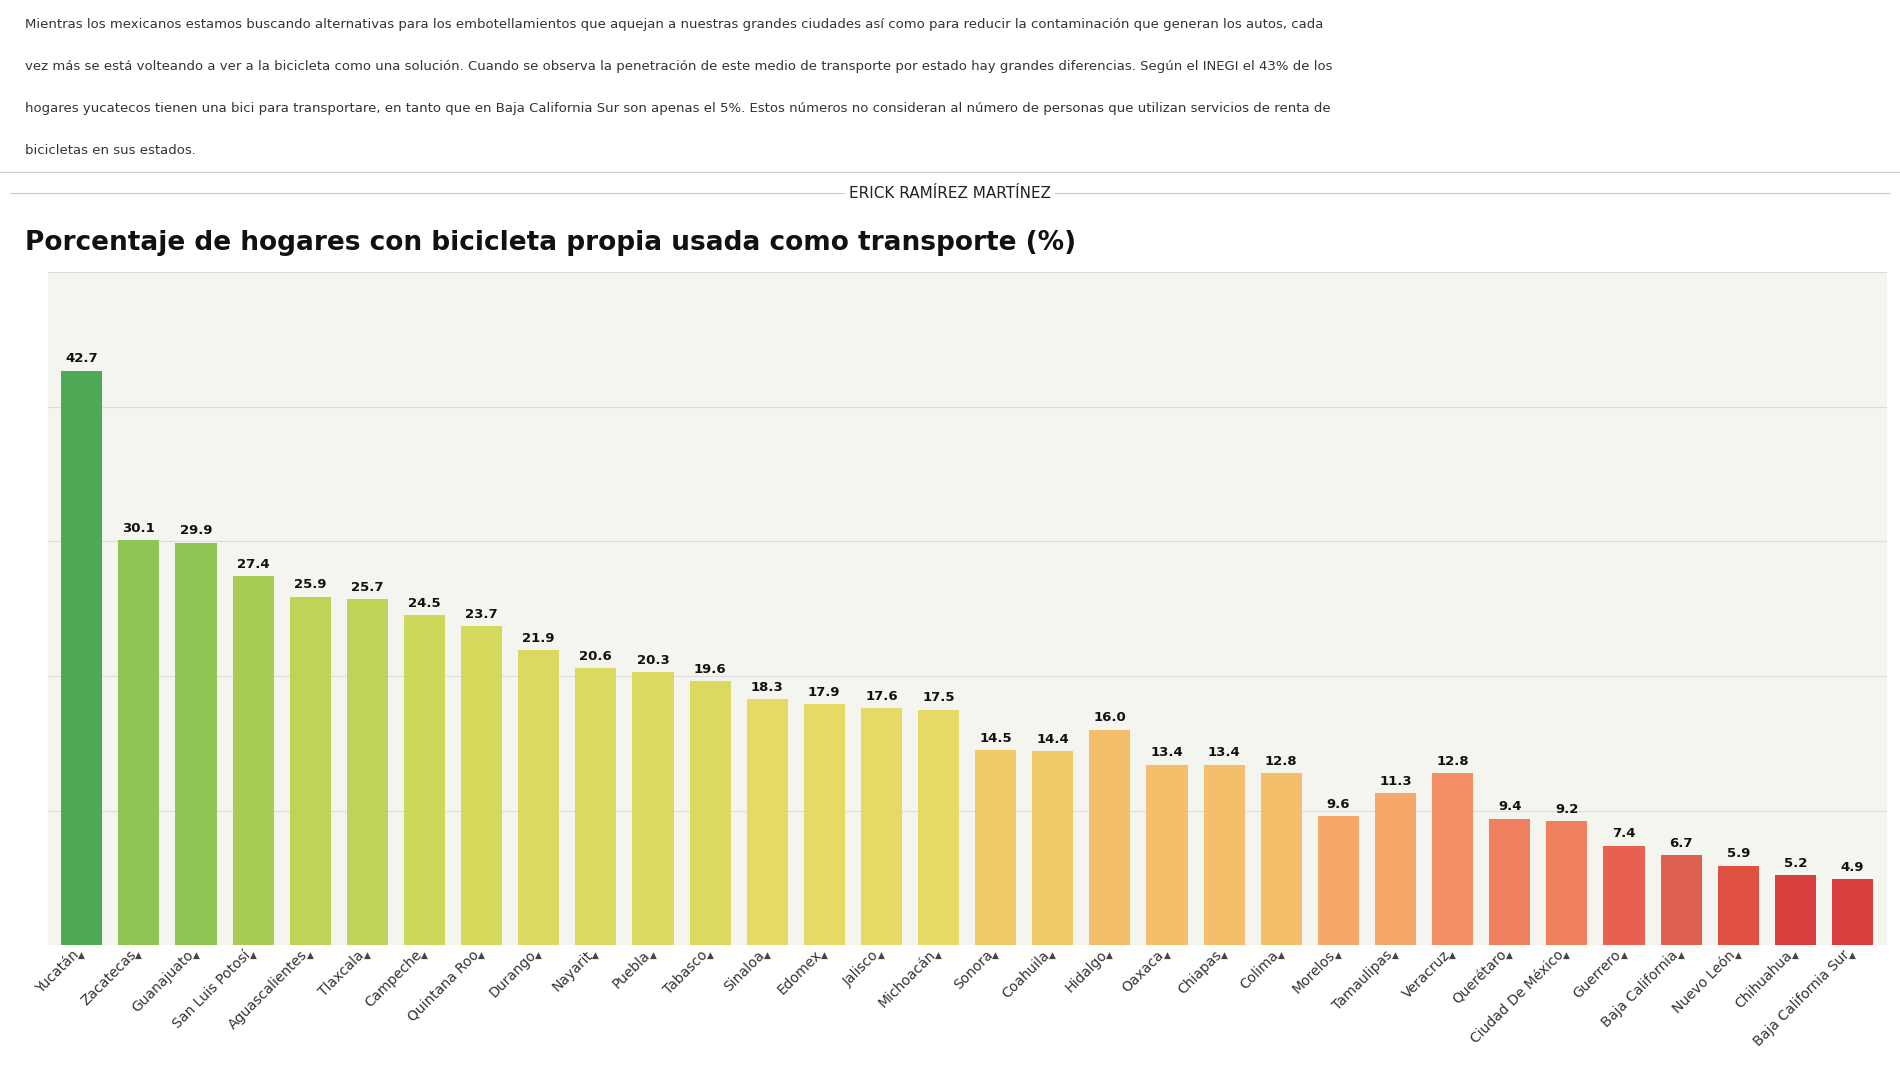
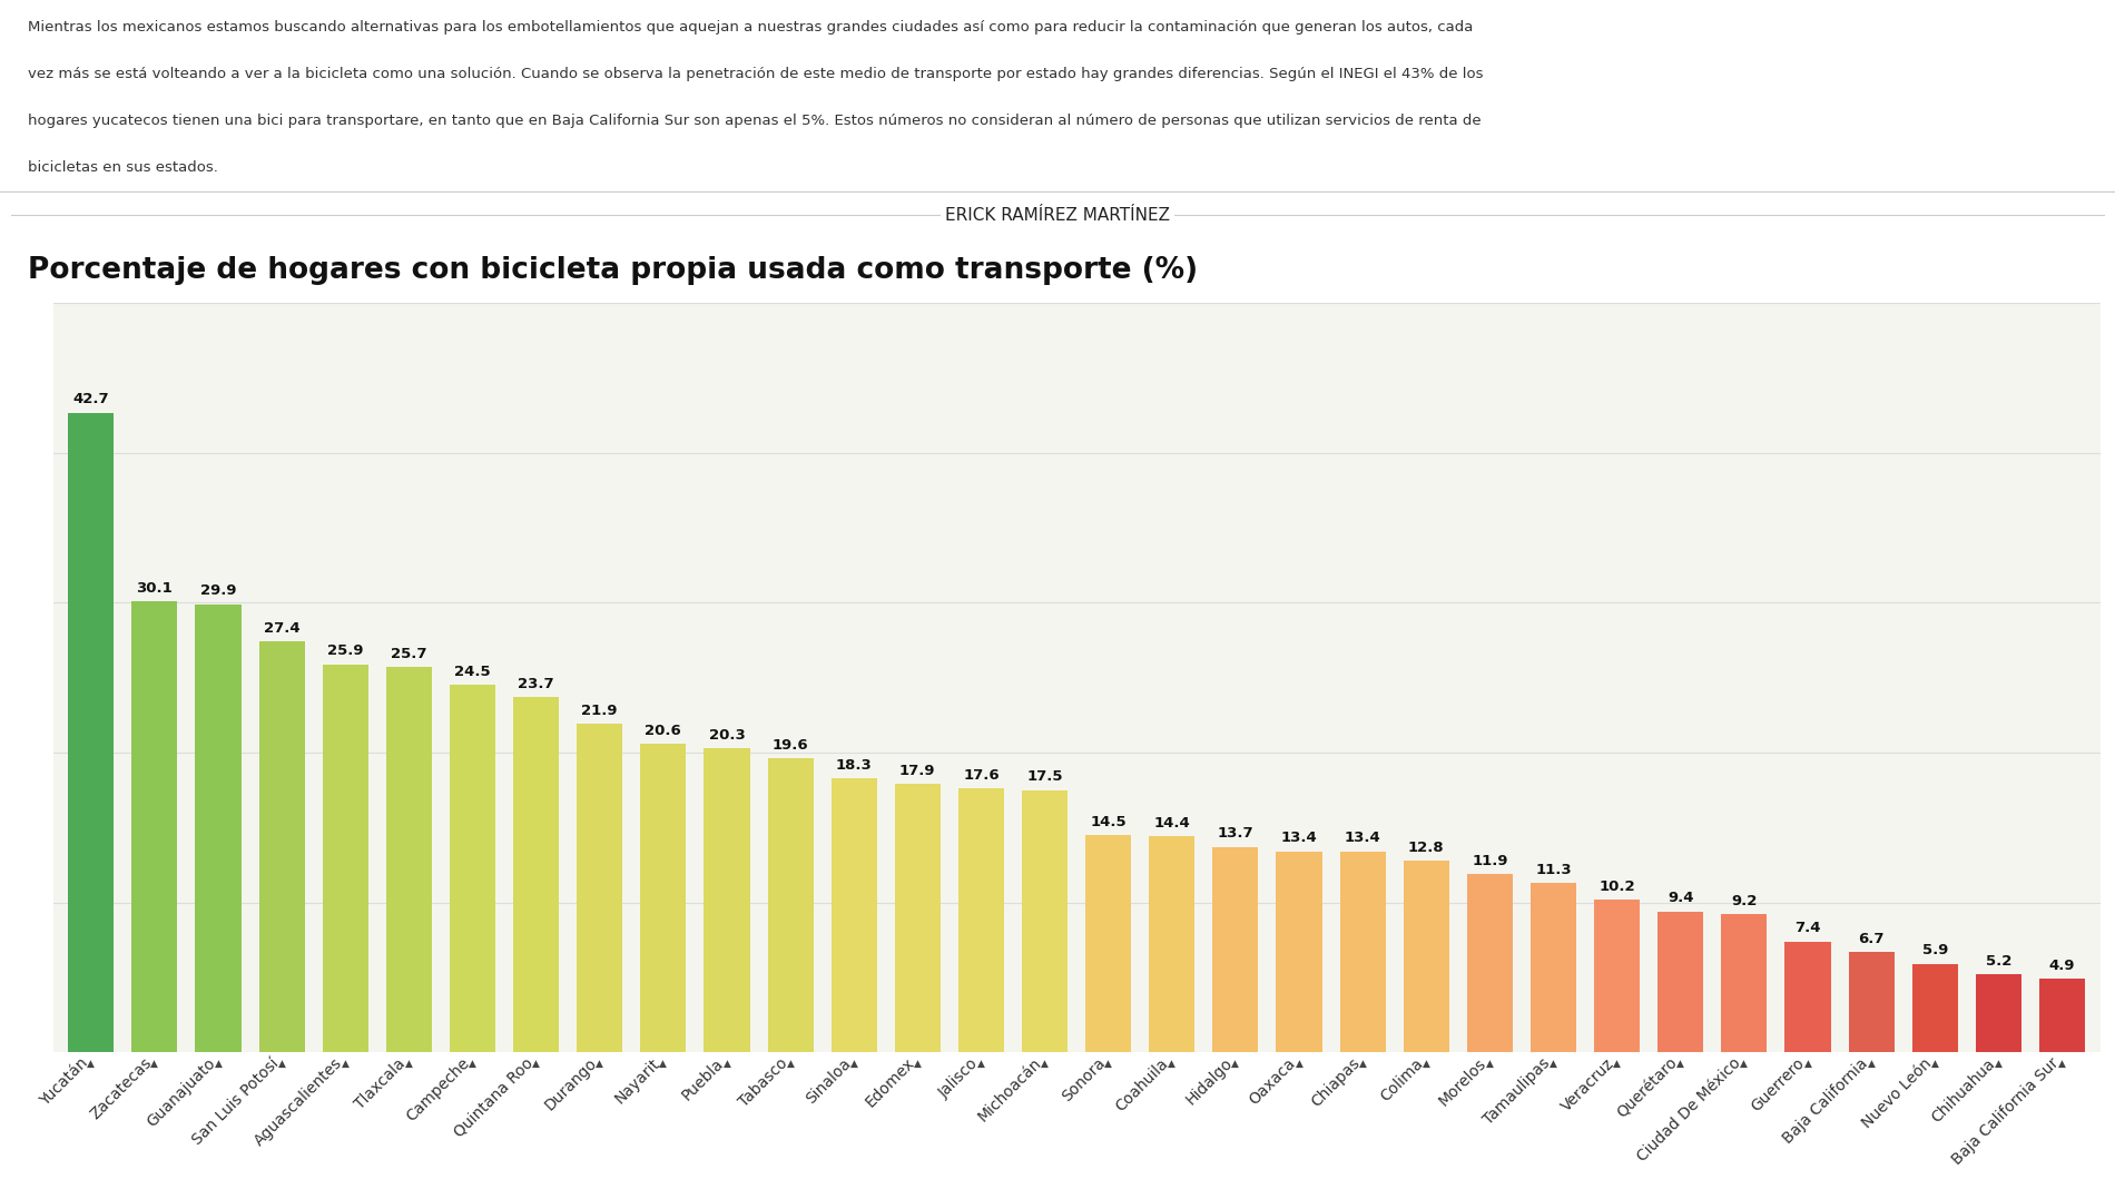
Hidalgo: 16.0 -> 13.7
Morelos: 9.6 -> 11.9
Veracruz: 12.8 -> 10.2
